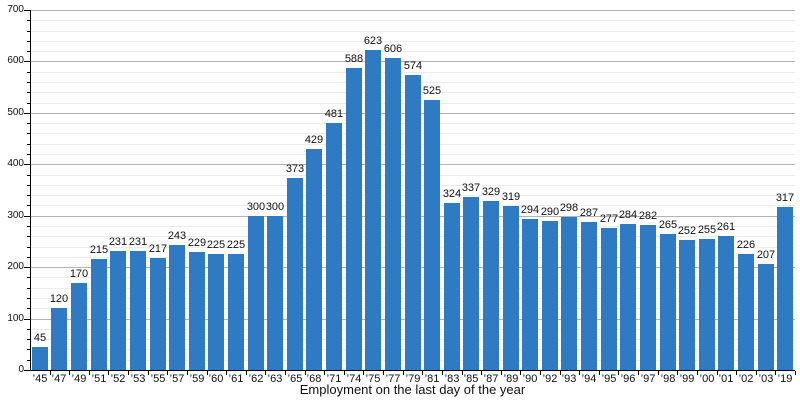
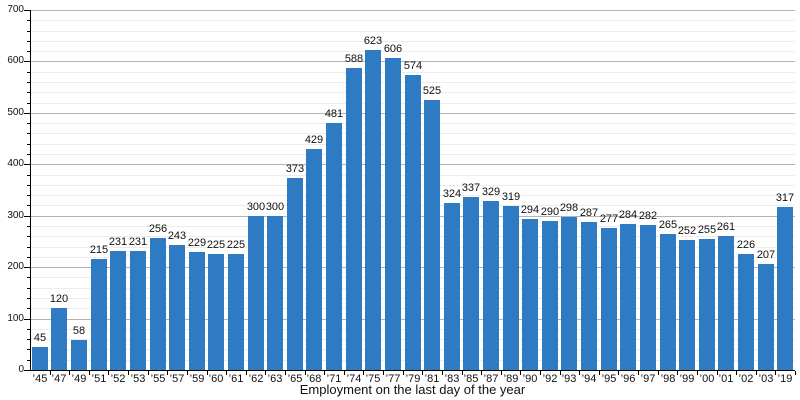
’49: 170 -> 58
’55: 217 -> 256
